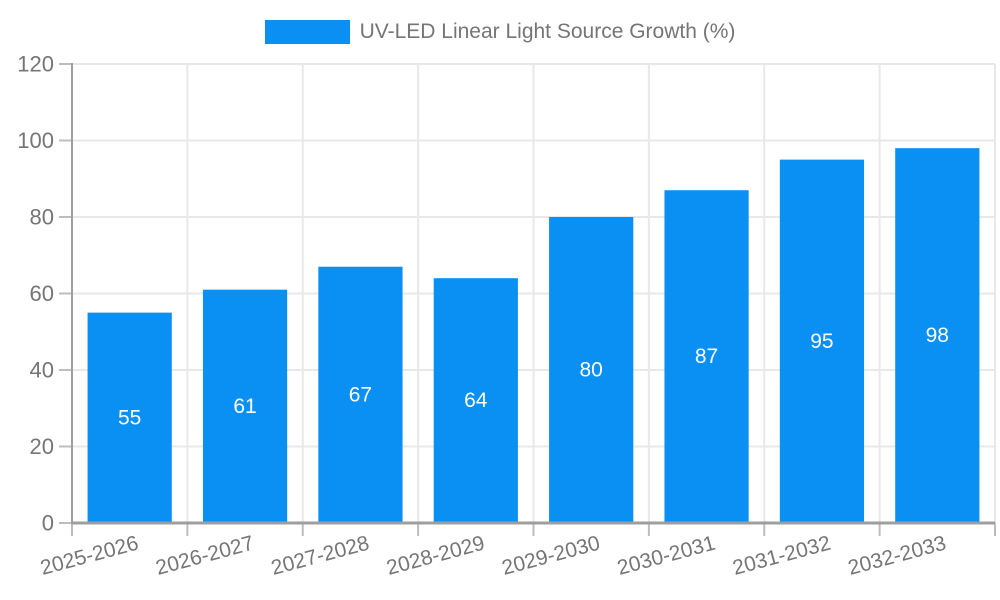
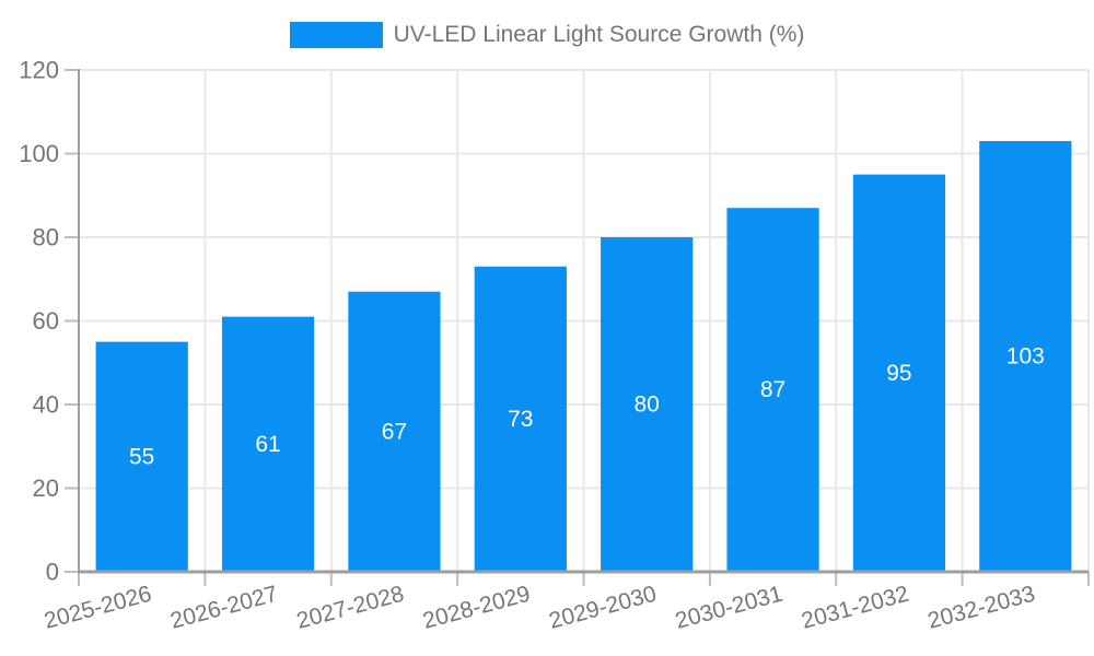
2028-2029: 64 -> 73
2032-2033: 98 -> 103
